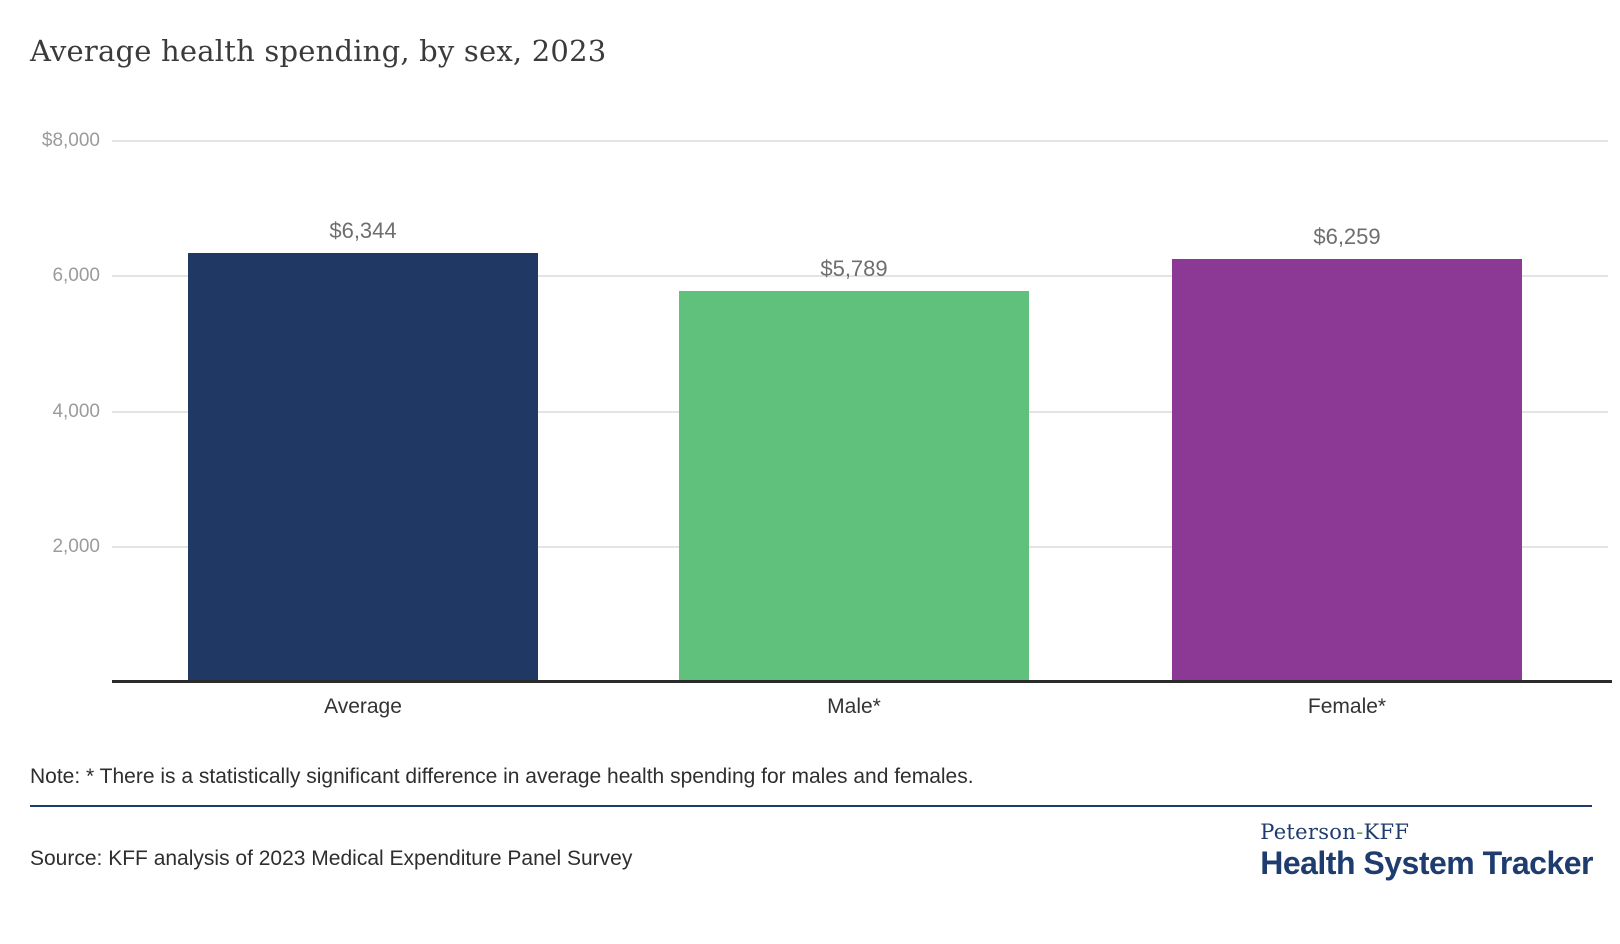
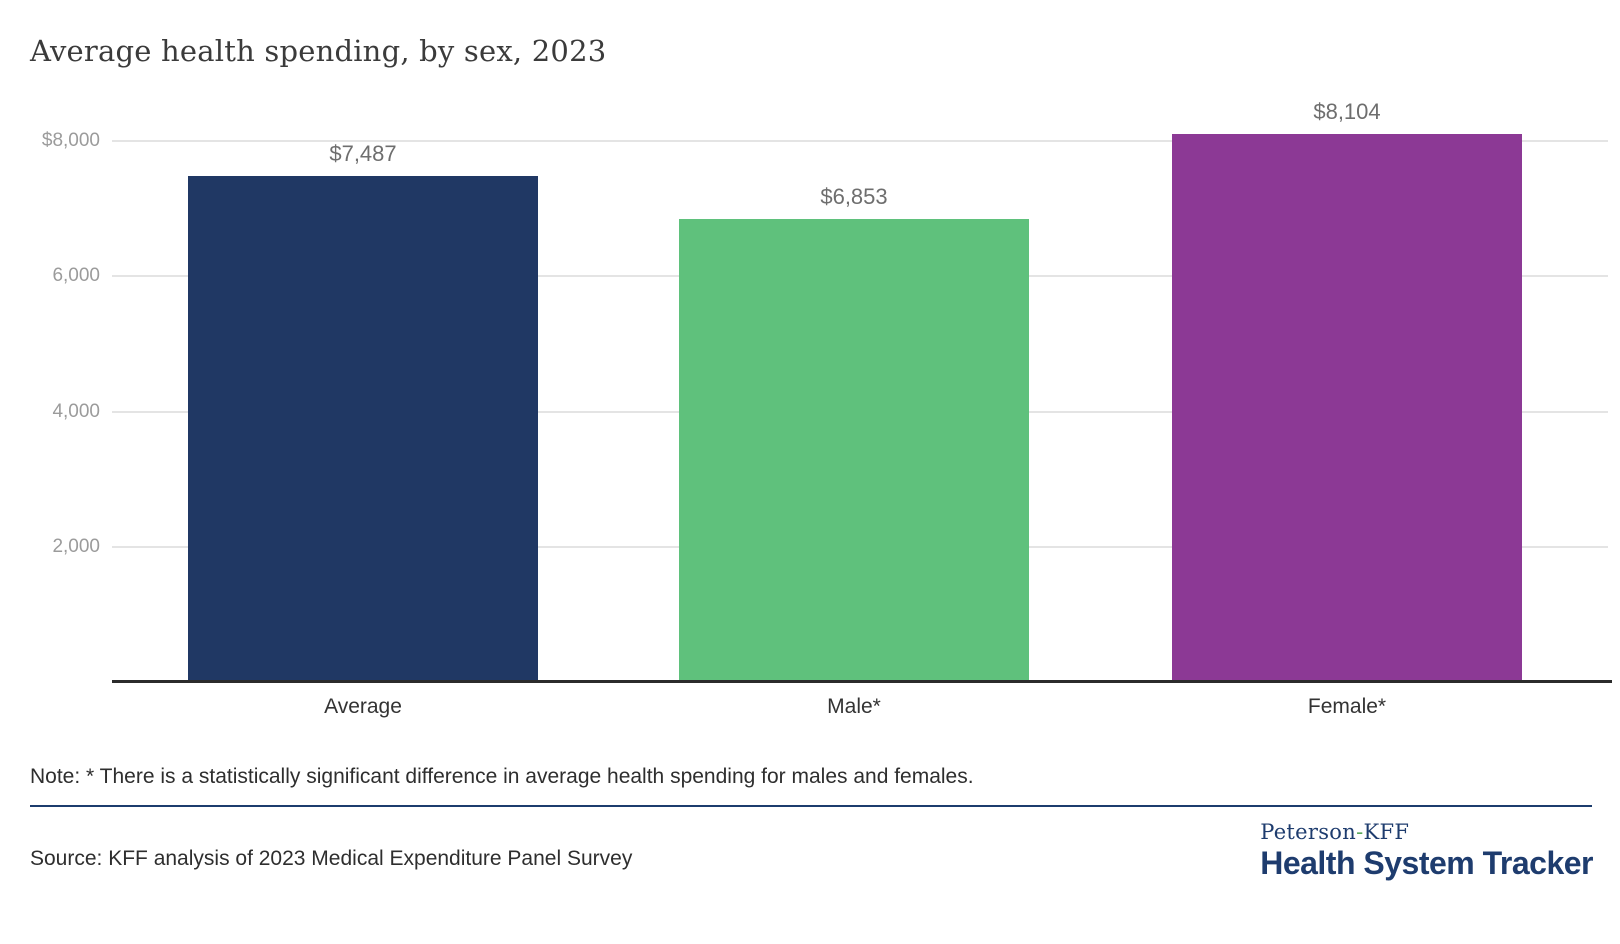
Average: $6,344 -> $7,487
Male*: $5,789 -> $6,853
Female*: $6,259 -> $8,104
